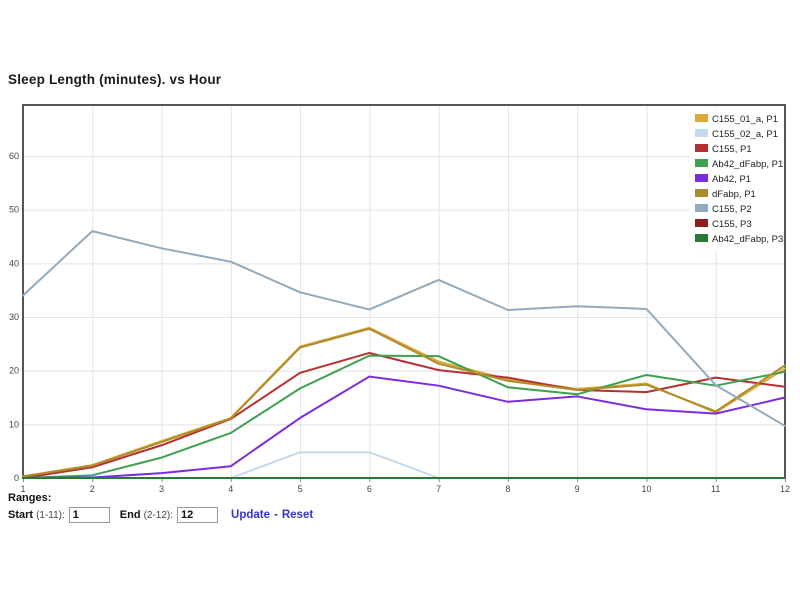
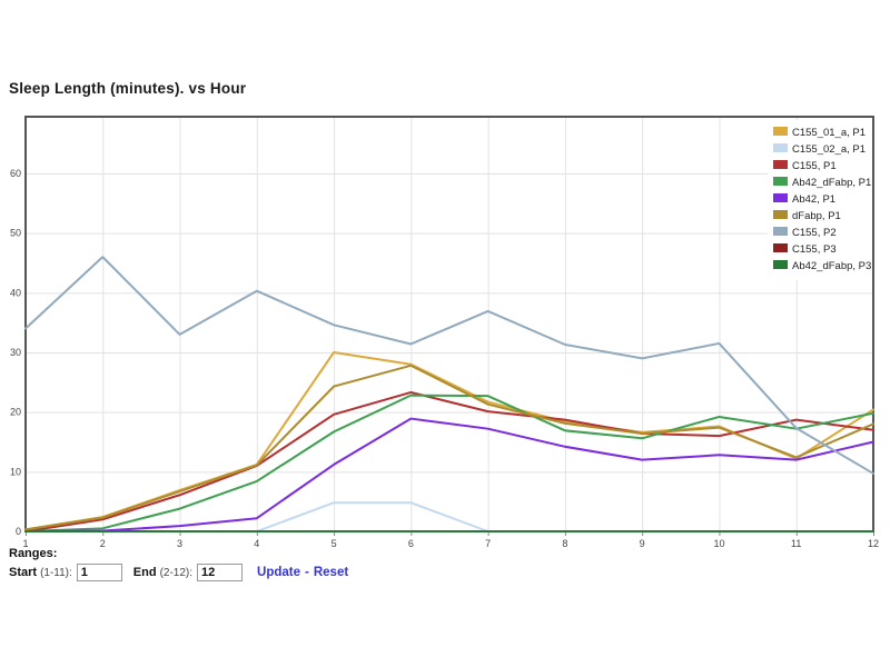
C155, P2/3: 43 -> 33
C155_01_a, P1/5: 24 -> 30
Ab42, P1/9: 15 -> 12
C155, P2/9: 32 -> 29
dFabp, P1/12: 21 -> 18
